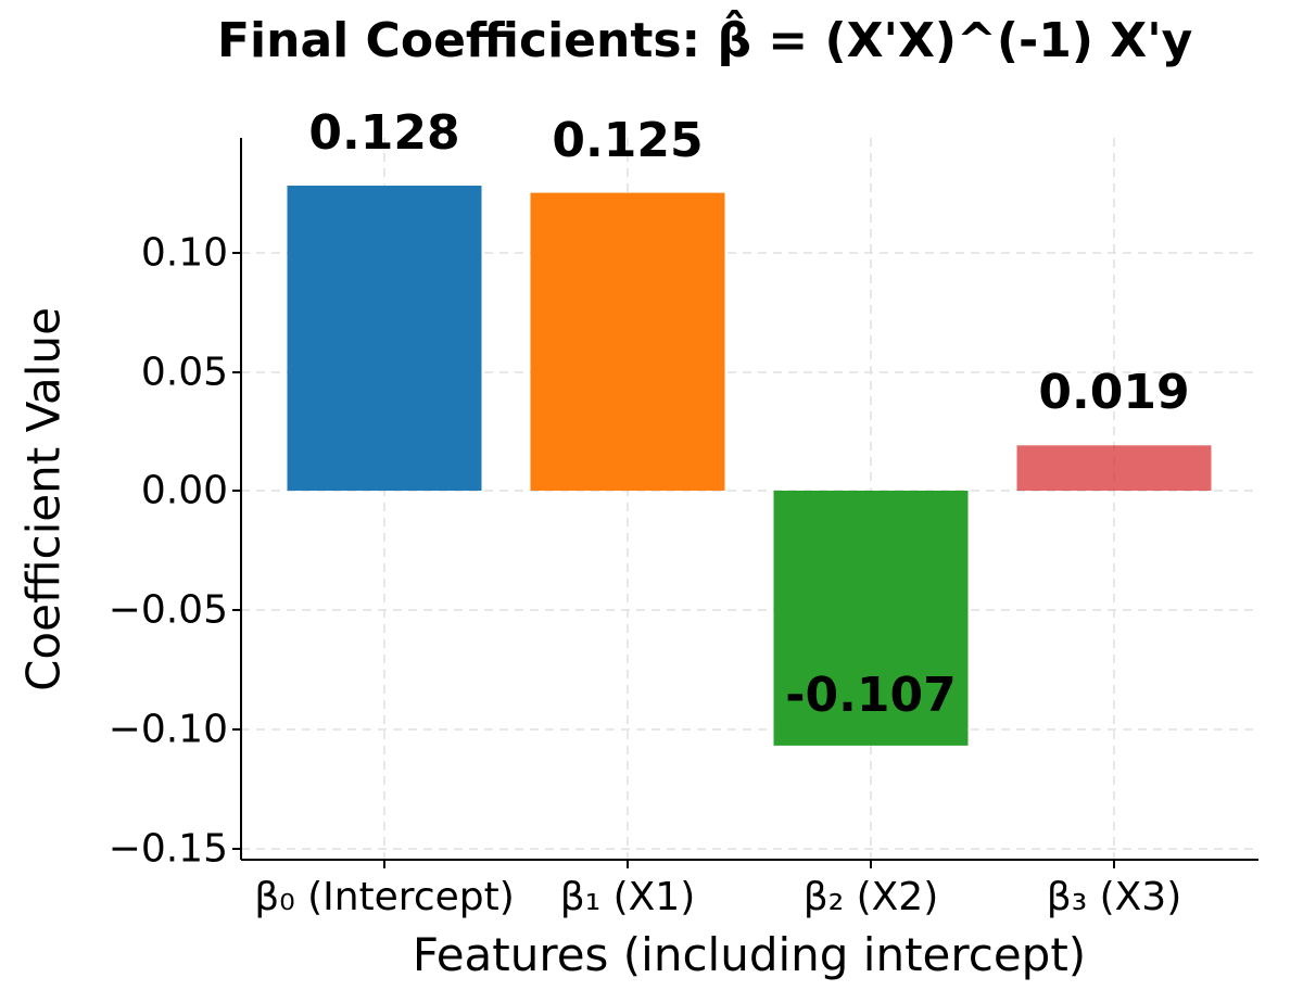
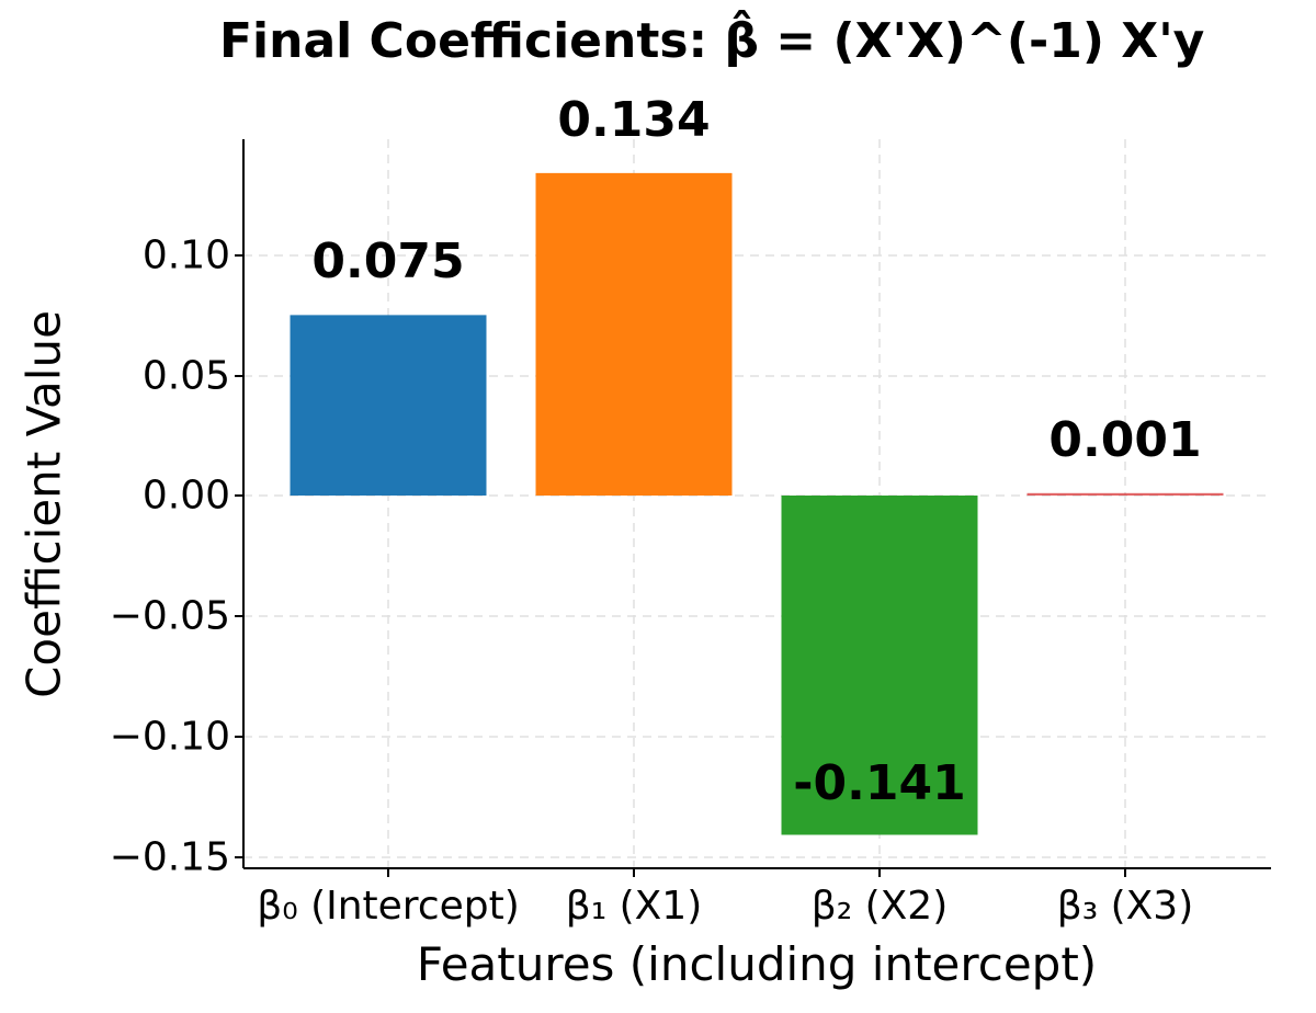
β₀ (Intercept): 0.128 -> 0.075
β₁ (X1): 0.125 -> 0.134
β₂ (X2): -0.107 -> -0.141
β₃ (X3): 0.019 -> 0.001
